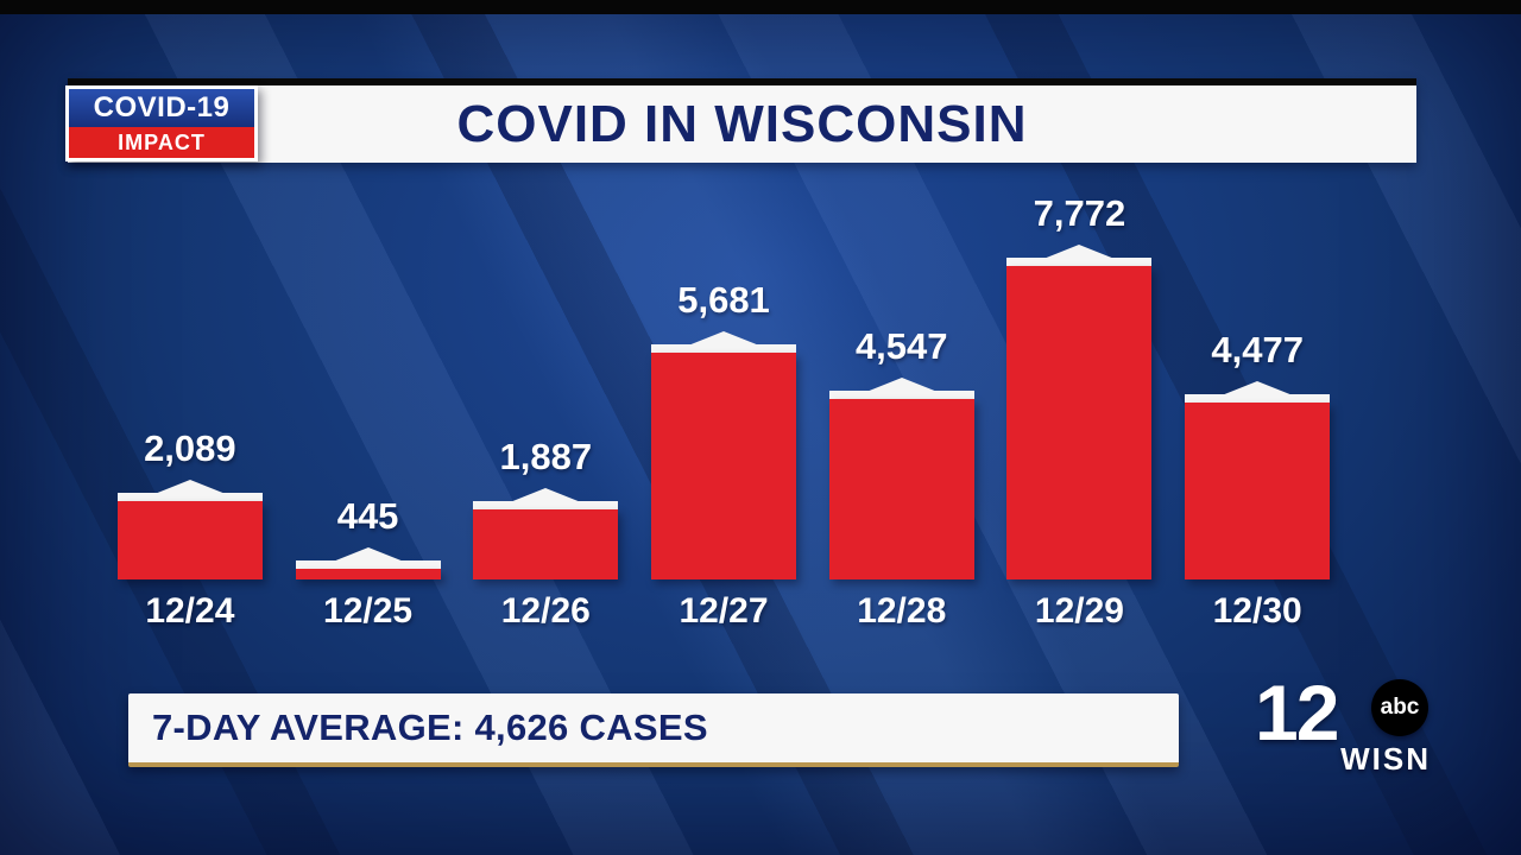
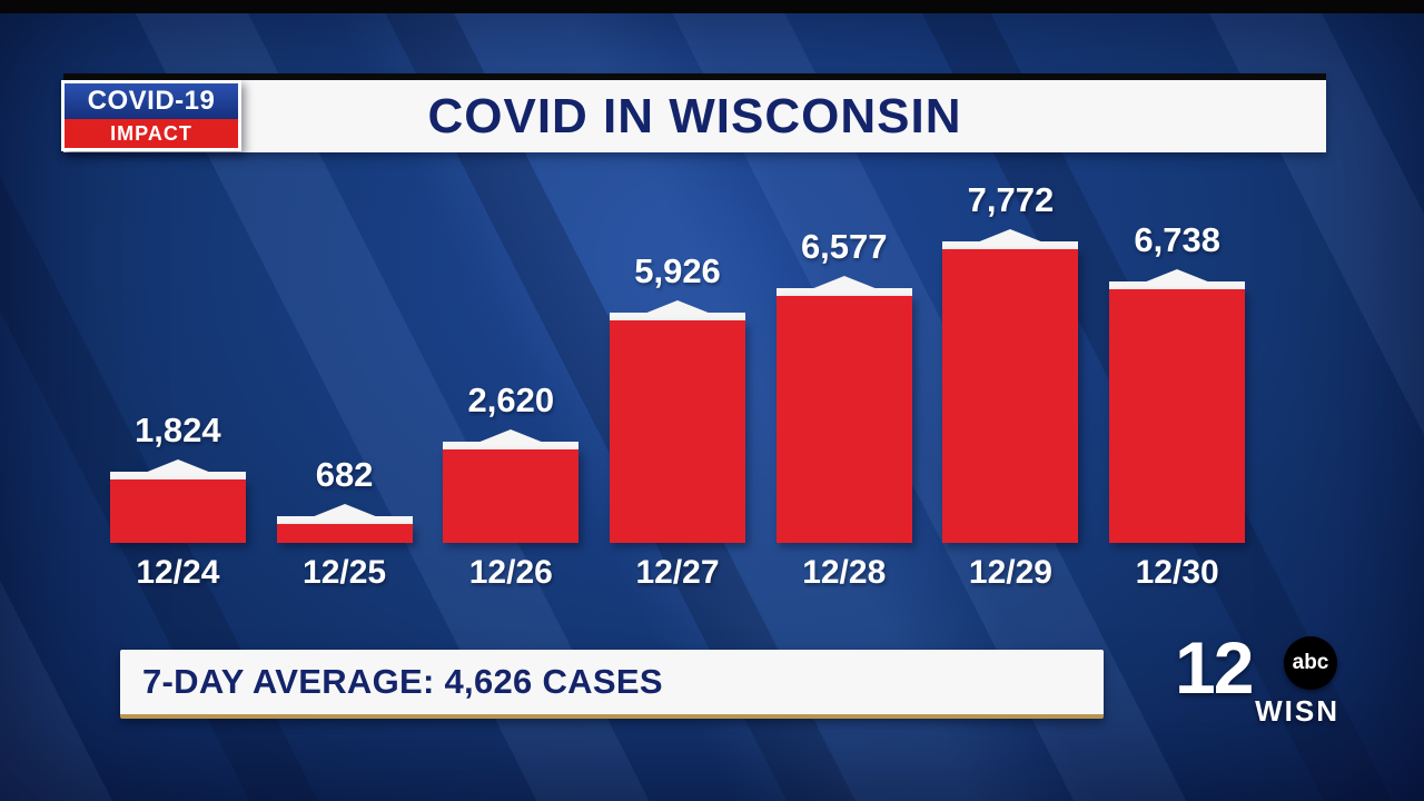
12/24: 2,089 -> 1,824
12/25: 445 -> 682
12/26: 1,887 -> 2,620
12/27: 5,681 -> 5,926
12/28: 4,547 -> 6,577
12/30: 4,477 -> 6,738
